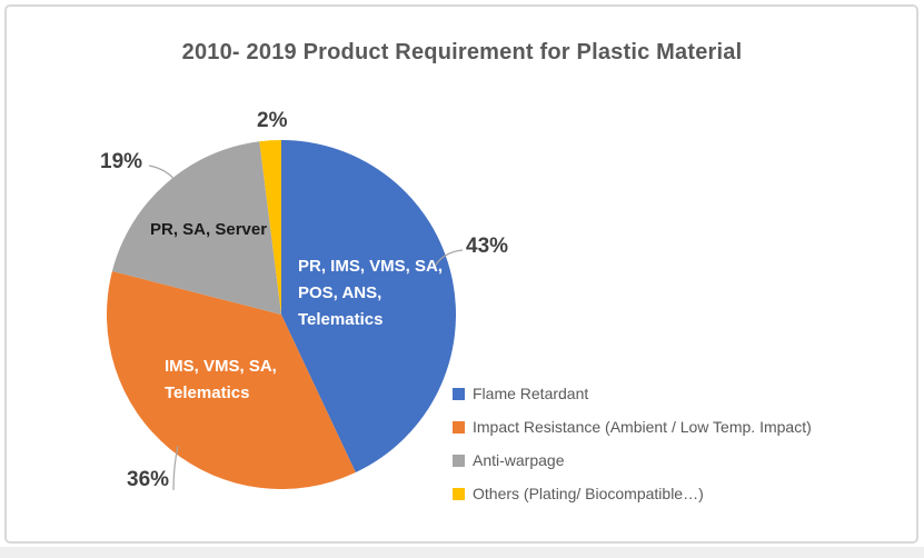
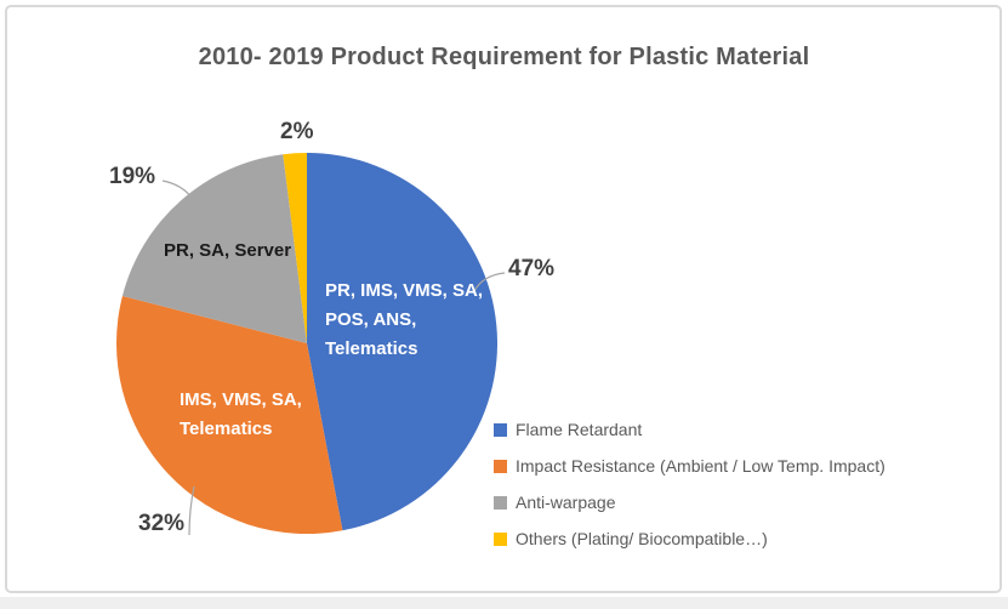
Flame Retardant: 43% -> 47%
Impact Resistance (Ambient / Low Temp. Impact): 36% -> 32%
